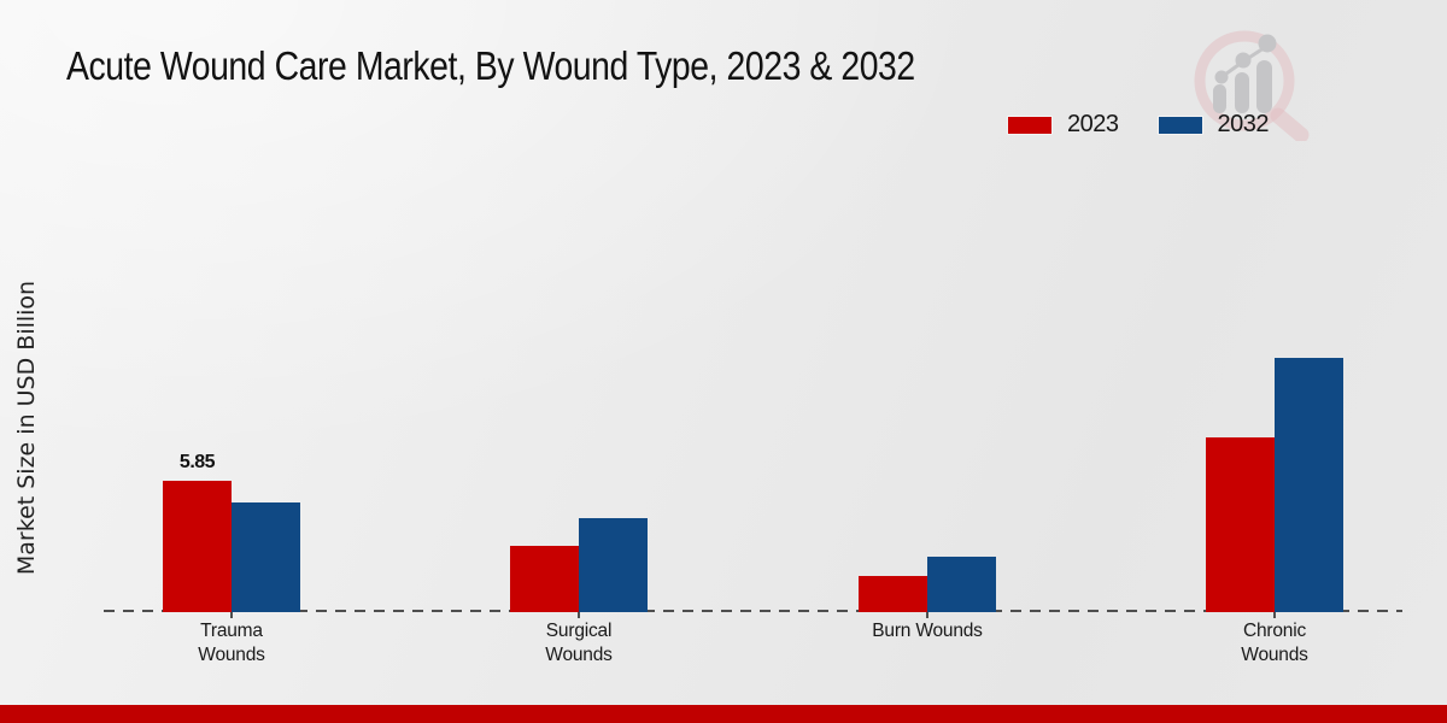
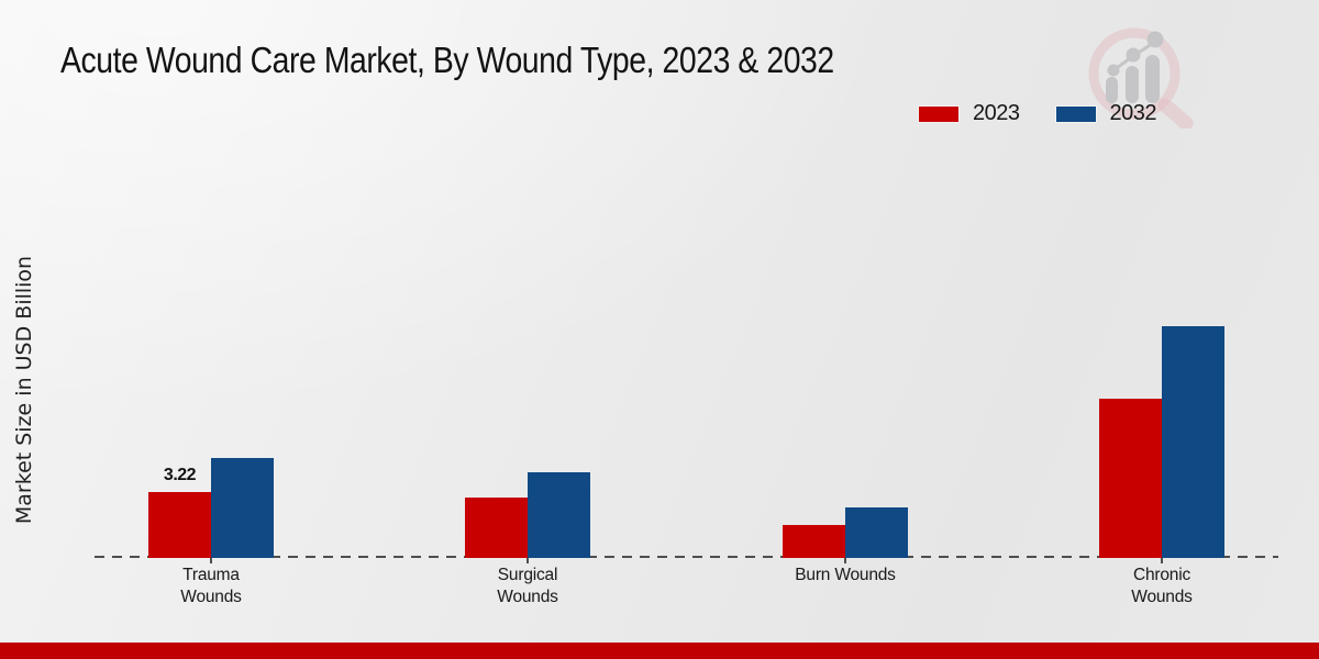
2023/Trauma Wounds: 5.85 -> 3.22
